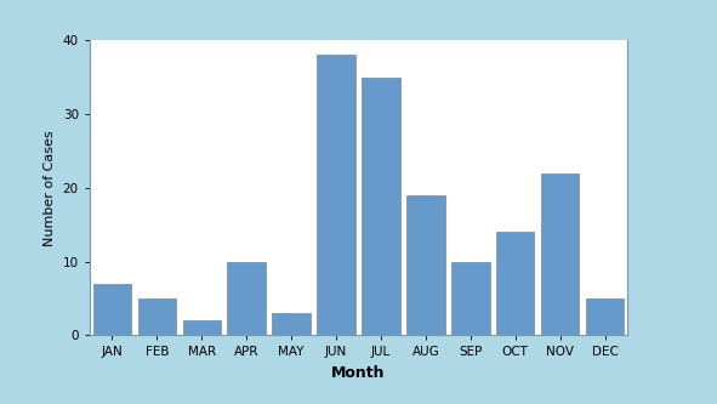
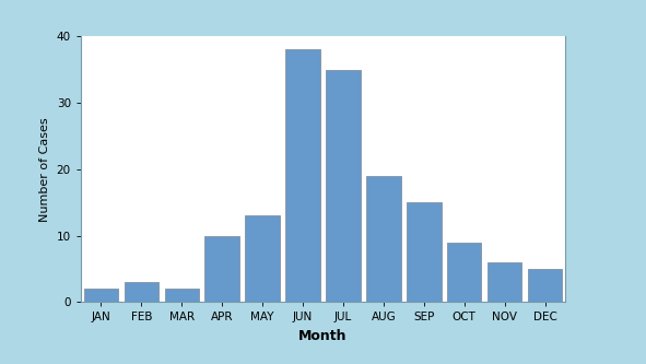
JAN: 7 -> 2
FEB: 5 -> 3
MAY: 3 -> 13
SEP: 10 -> 15
OCT: 14 -> 9
NOV: 22 -> 6
